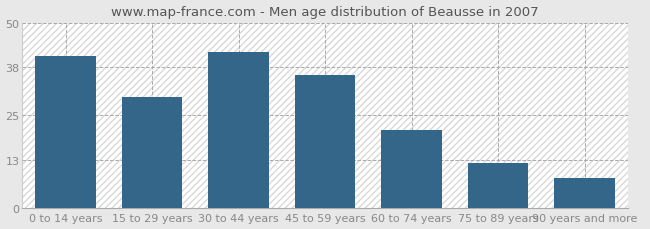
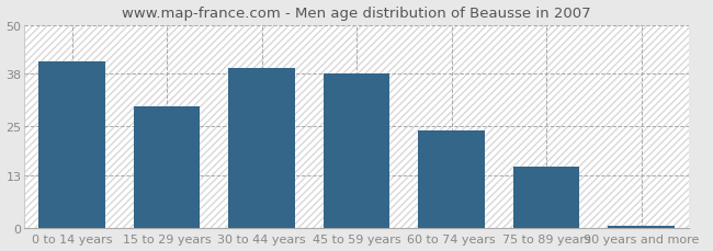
30 to 44 years: 42.0 -> 39.5
45 to 59 years: 36.0 -> 38.0
60 to 74 years: 21.0 -> 24.0
75 to 89 years: 12.0 -> 15.0
90 years and more: 8.0 -> 0.5
